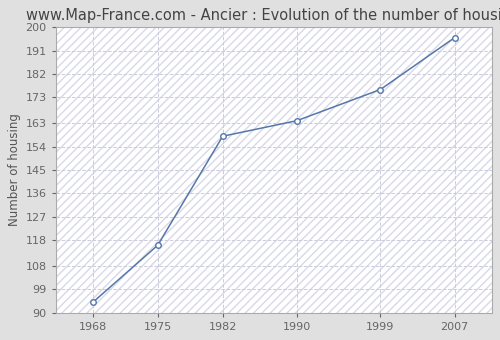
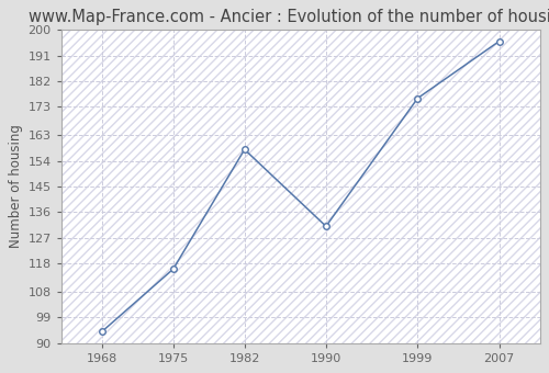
1990: 164 -> 131
